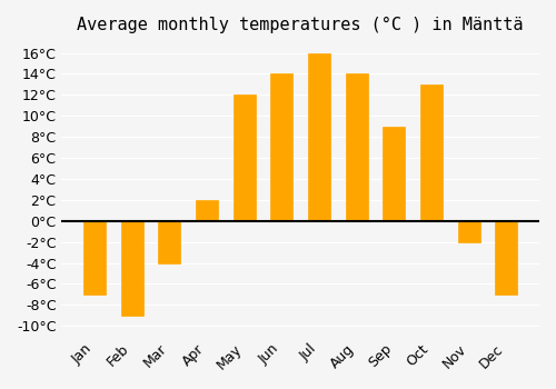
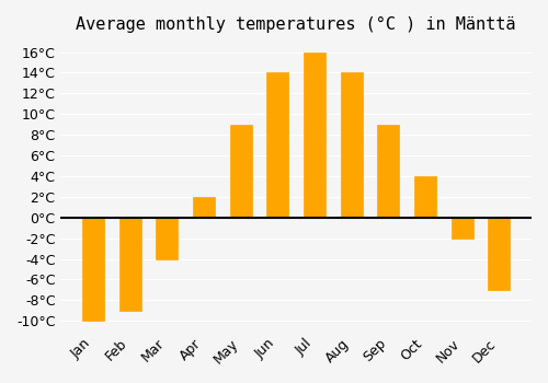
Jan: -7°C -> -10°C
May: 12°C -> 9°C
Oct: 13°C -> 4°C
